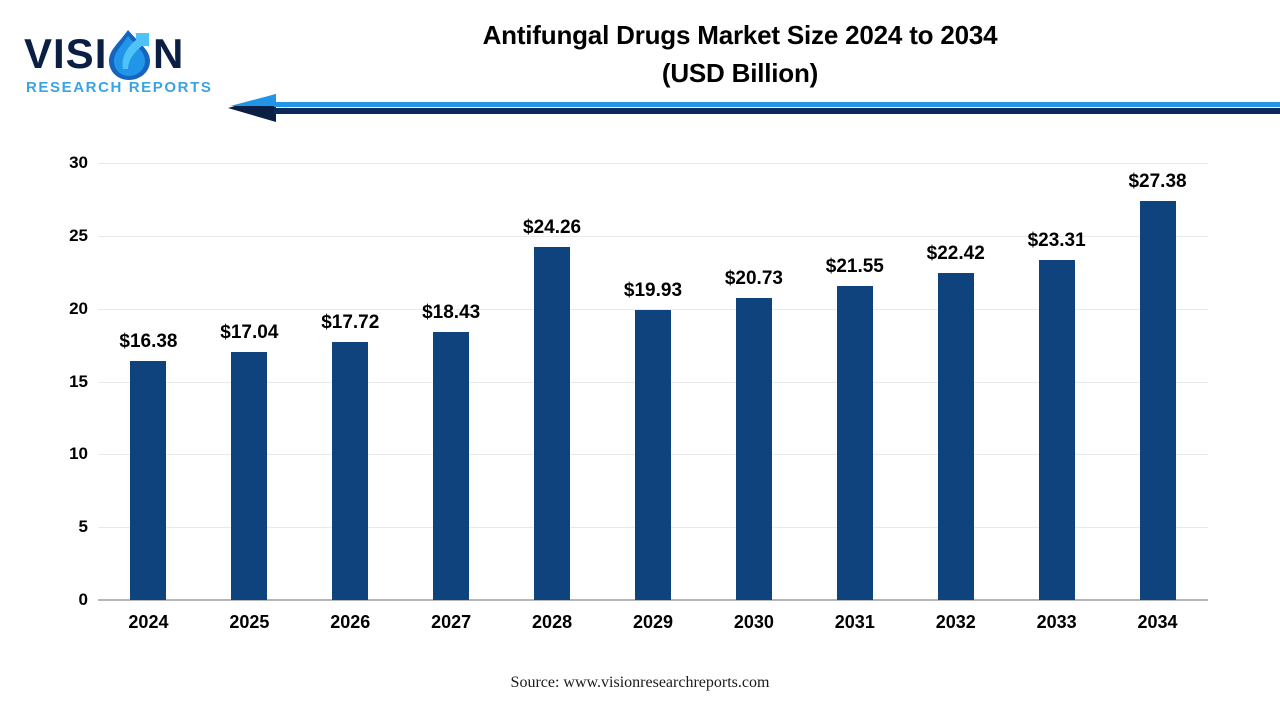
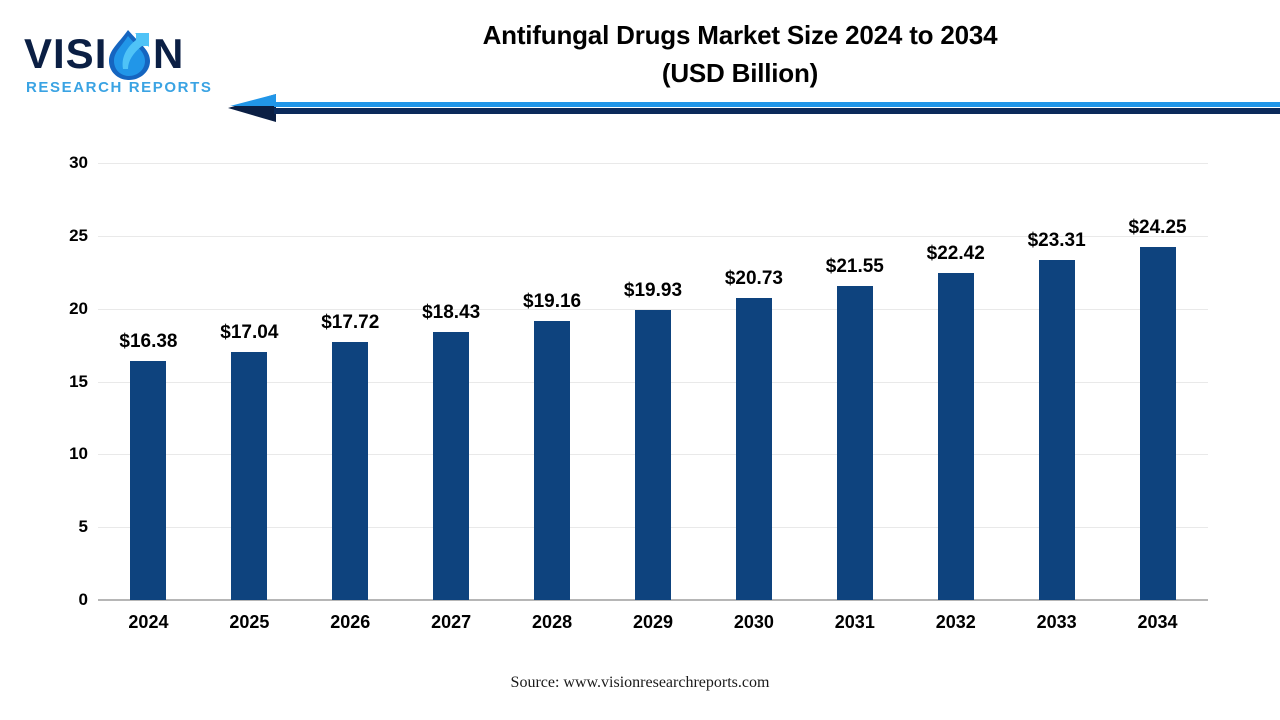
2028: $24.26 -> $19.16
2034: $27.38 -> $24.25
